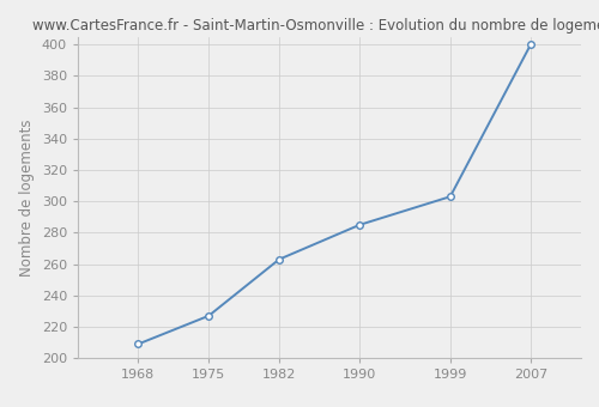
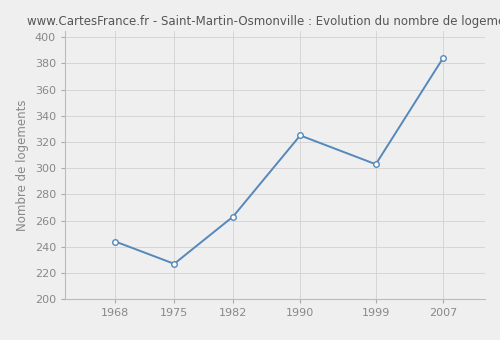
1968: 209 -> 244
1990: 285 -> 325
2007: 400 -> 384
